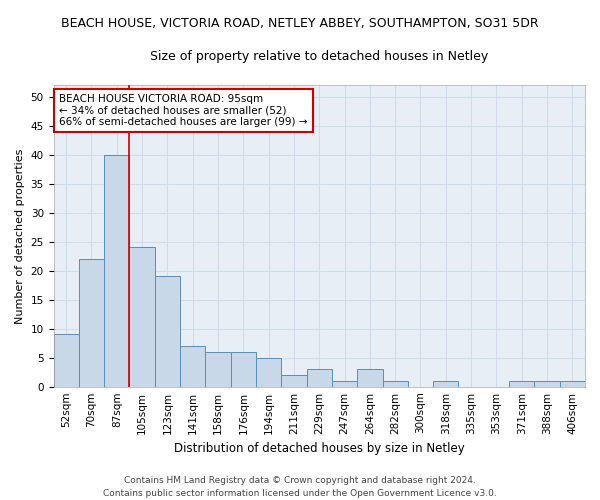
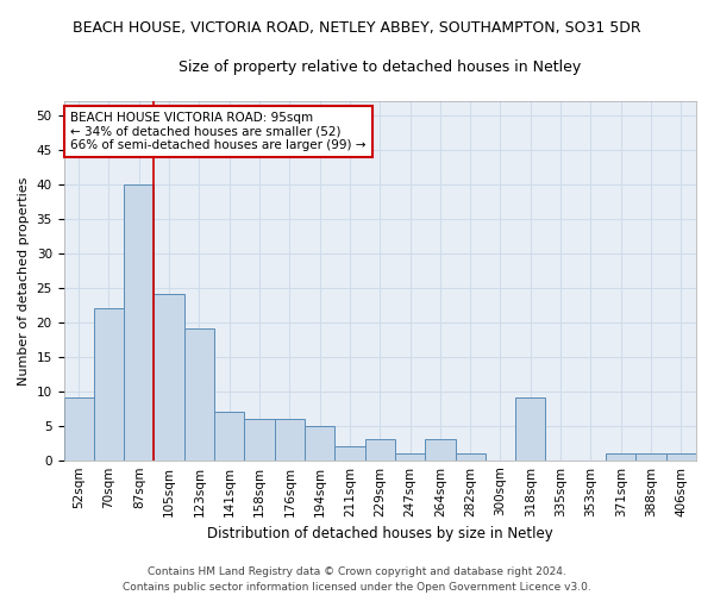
318sqm: 1 -> 9
